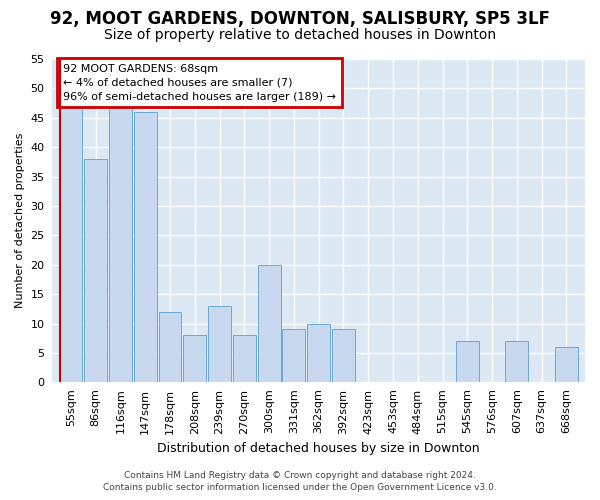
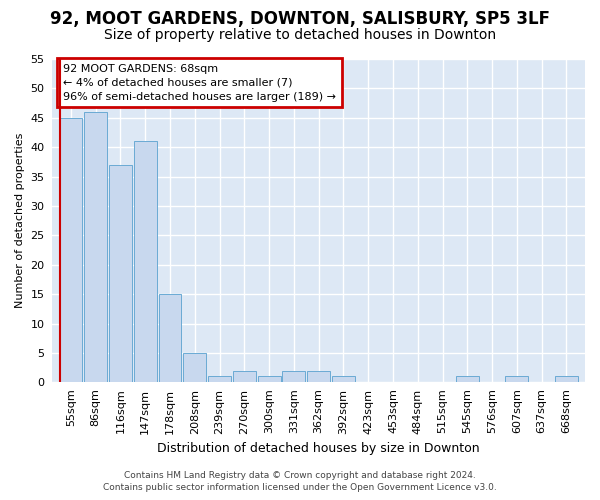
55sqm: 47 -> 45
86sqm: 38 -> 46
116sqm: 47 -> 37
147sqm: 46 -> 41
178sqm: 12 -> 15
208sqm: 8 -> 5
239sqm: 13 -> 1
270sqm: 8 -> 2
300sqm: 20 -> 1
331sqm: 9 -> 2
362sqm: 10 -> 2
392sqm: 9 -> 1
545sqm: 7 -> 1
607sqm: 7 -> 1
668sqm: 6 -> 1
